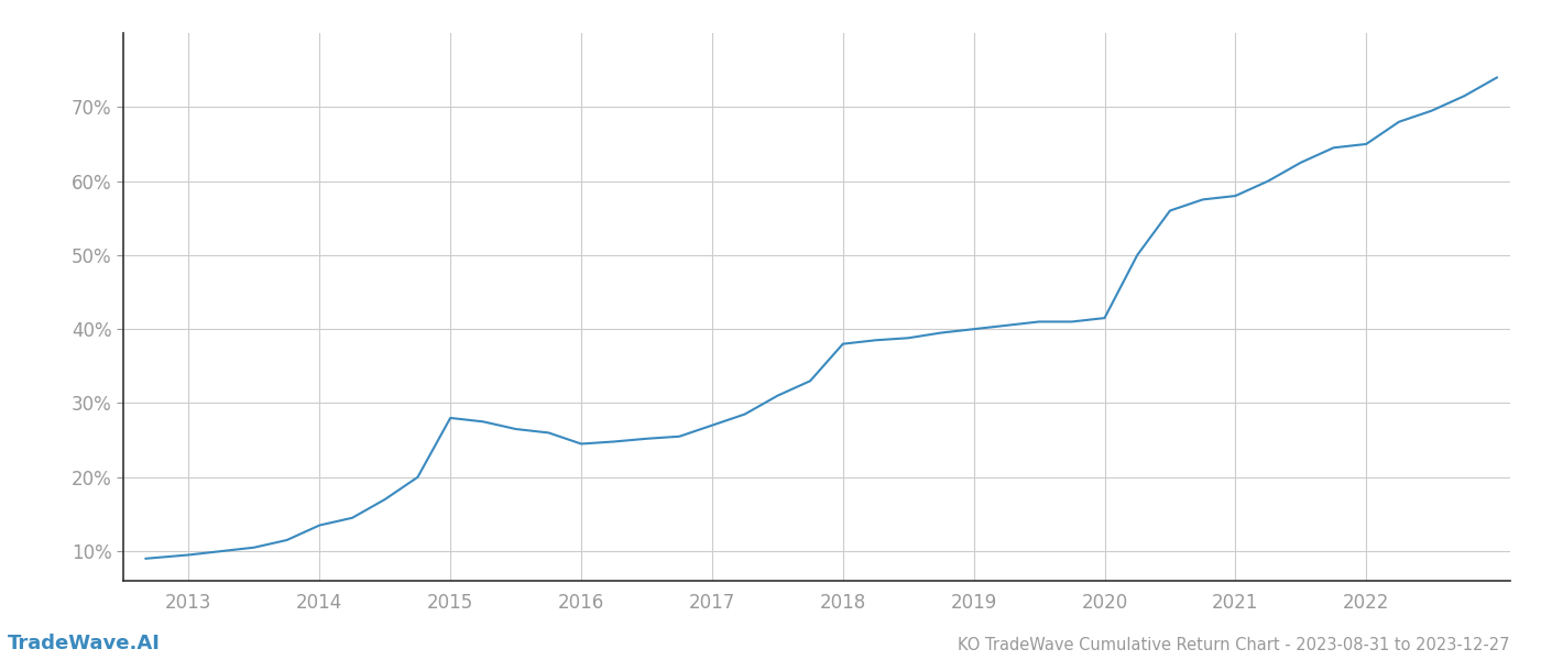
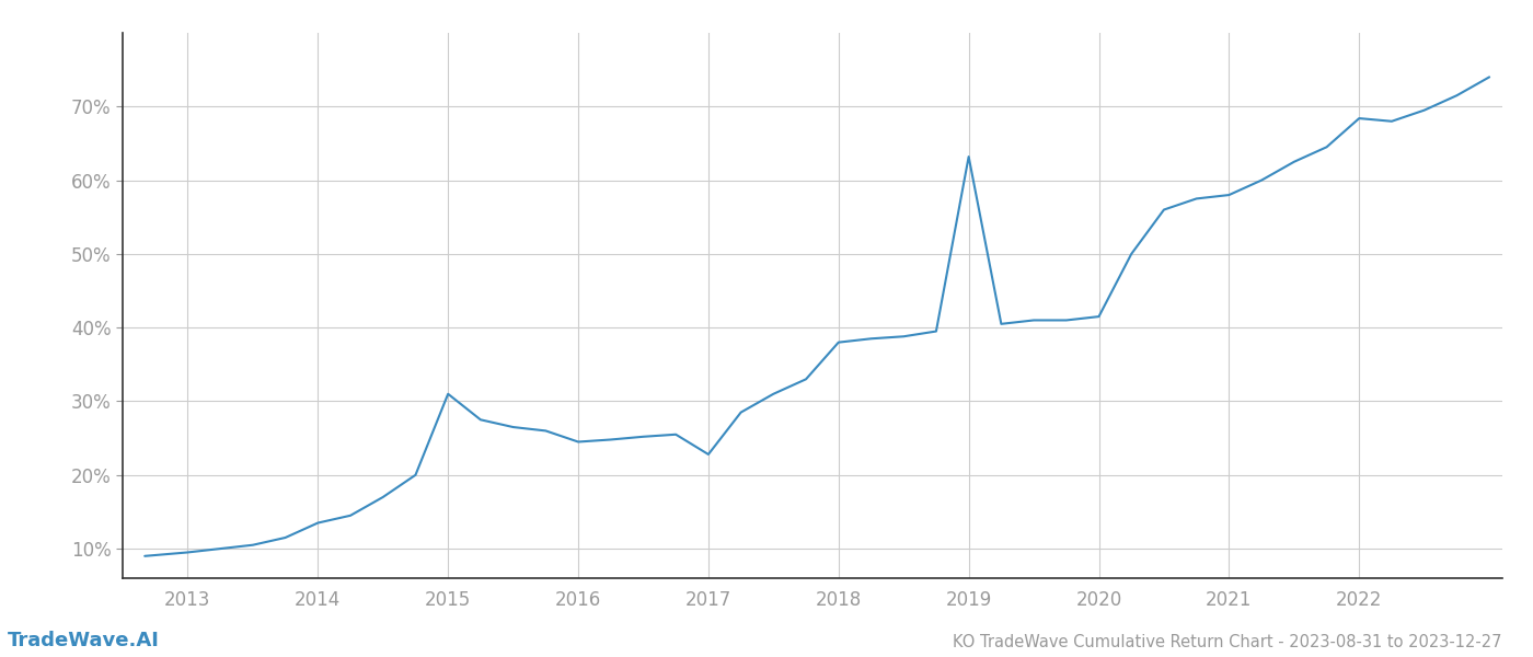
2015: 28.0% -> 31.0%
2017: 27.0% -> 22.8%
2019: 40.0% -> 63.2%
2022: 65.0% -> 68.4%
